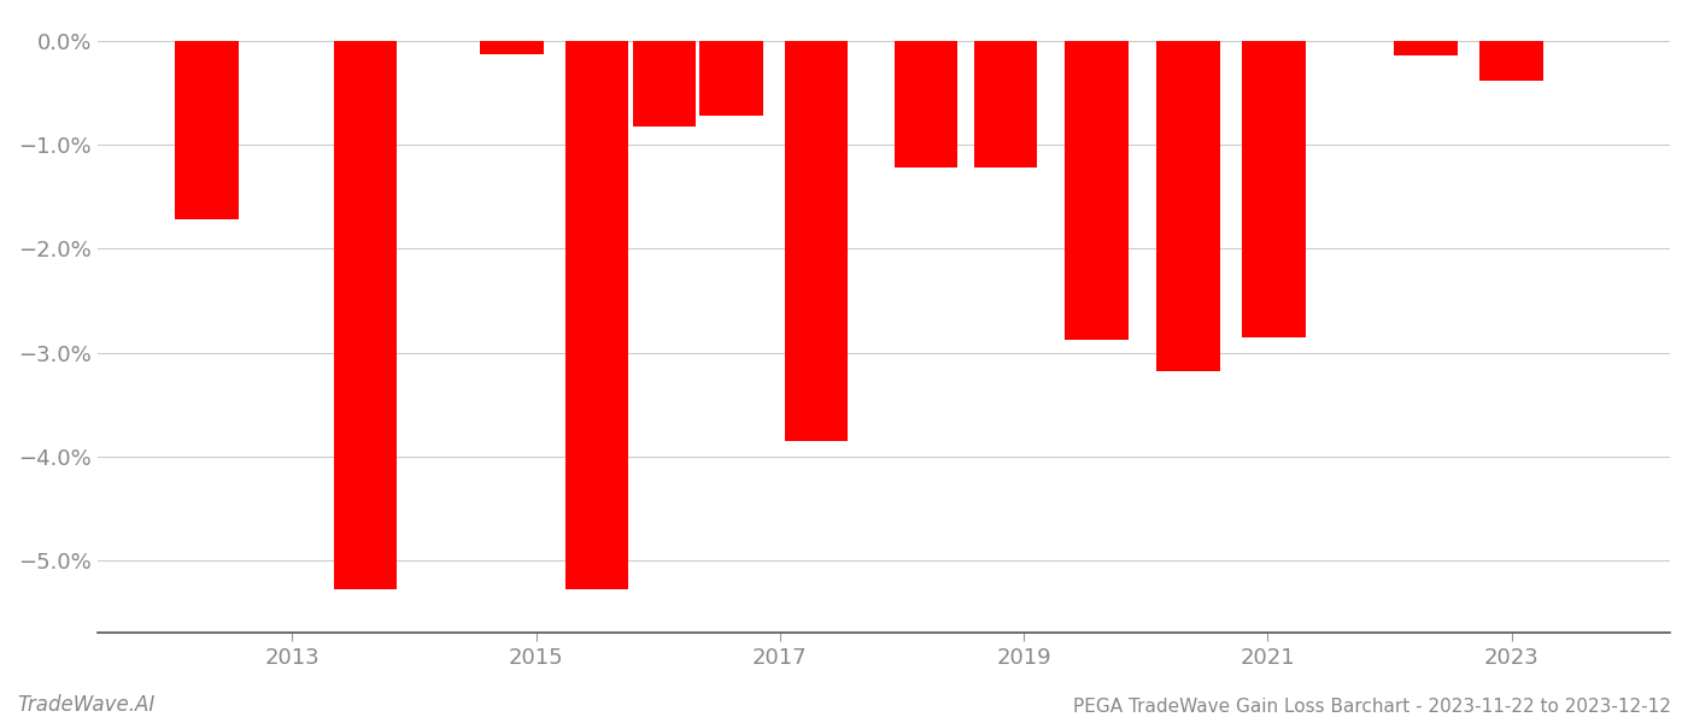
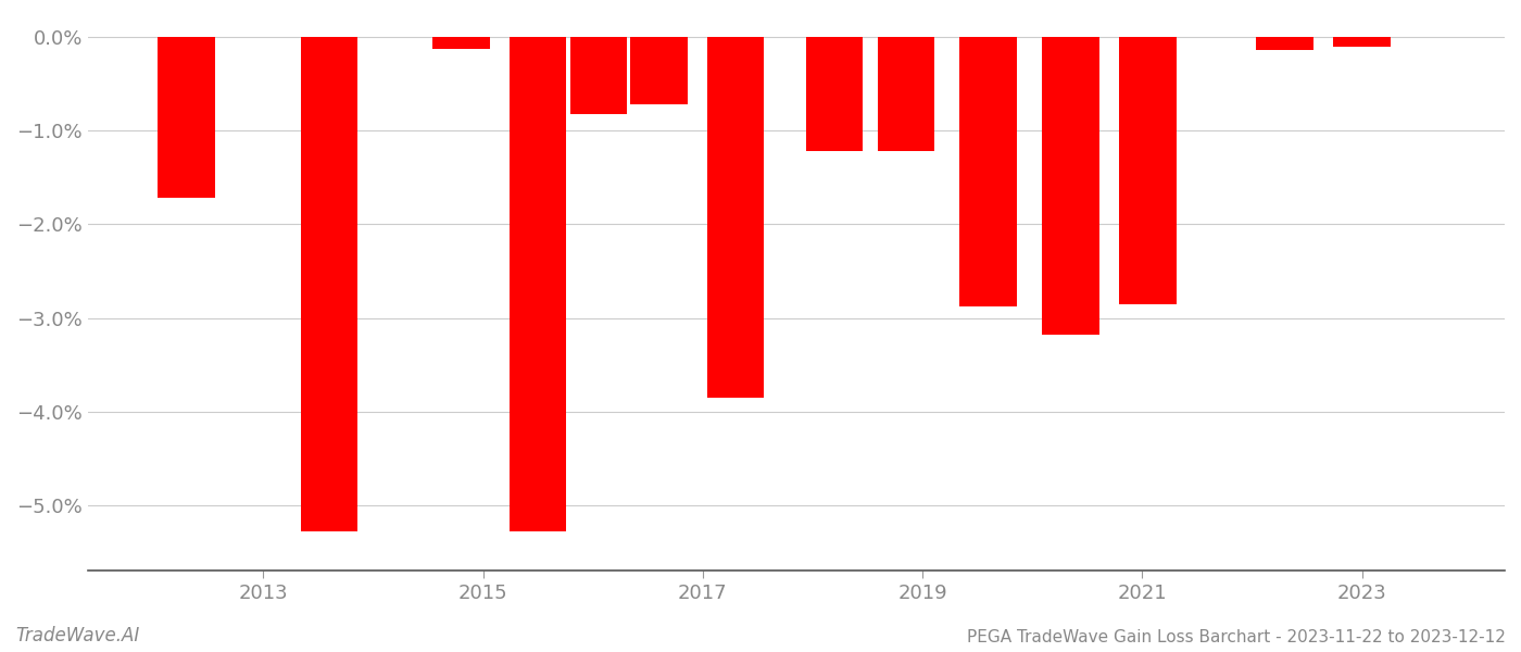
2023: -0.38% -> -0.10%
